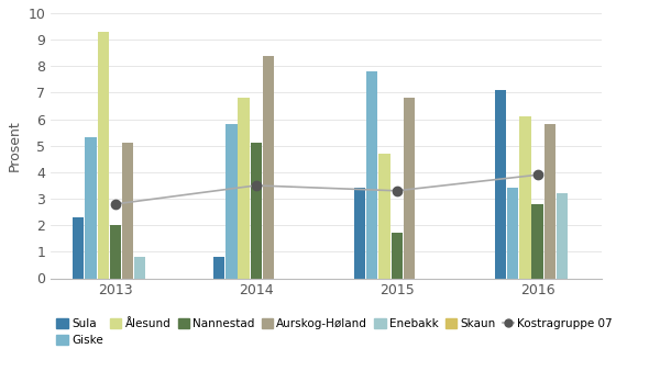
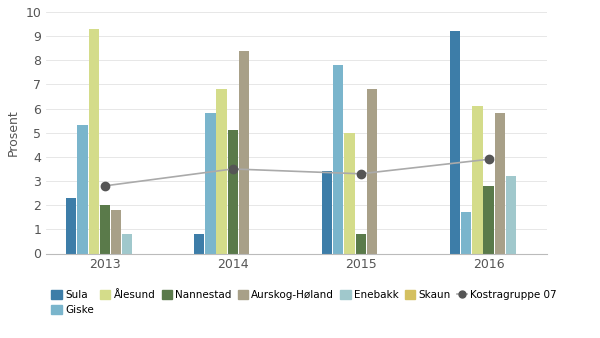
Aurskog-Høland/2013: 5.1 -> 1.8
Ålesund/2015: 4.7 -> 5.0
Nannestad/2015: 1.7 -> 0.8
Sula/2016: 7.1 -> 9.2
Giske/2016: 3.4 -> 1.7
